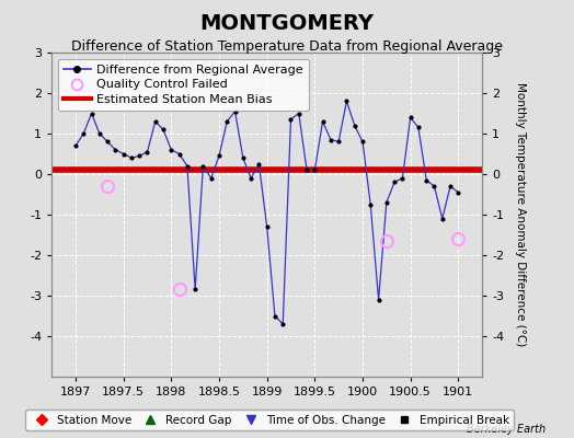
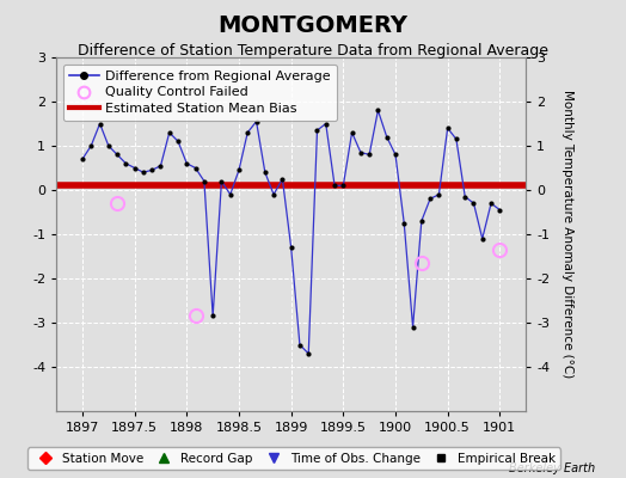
Quality Control Failed/1901: -1.60 -> -1.35
